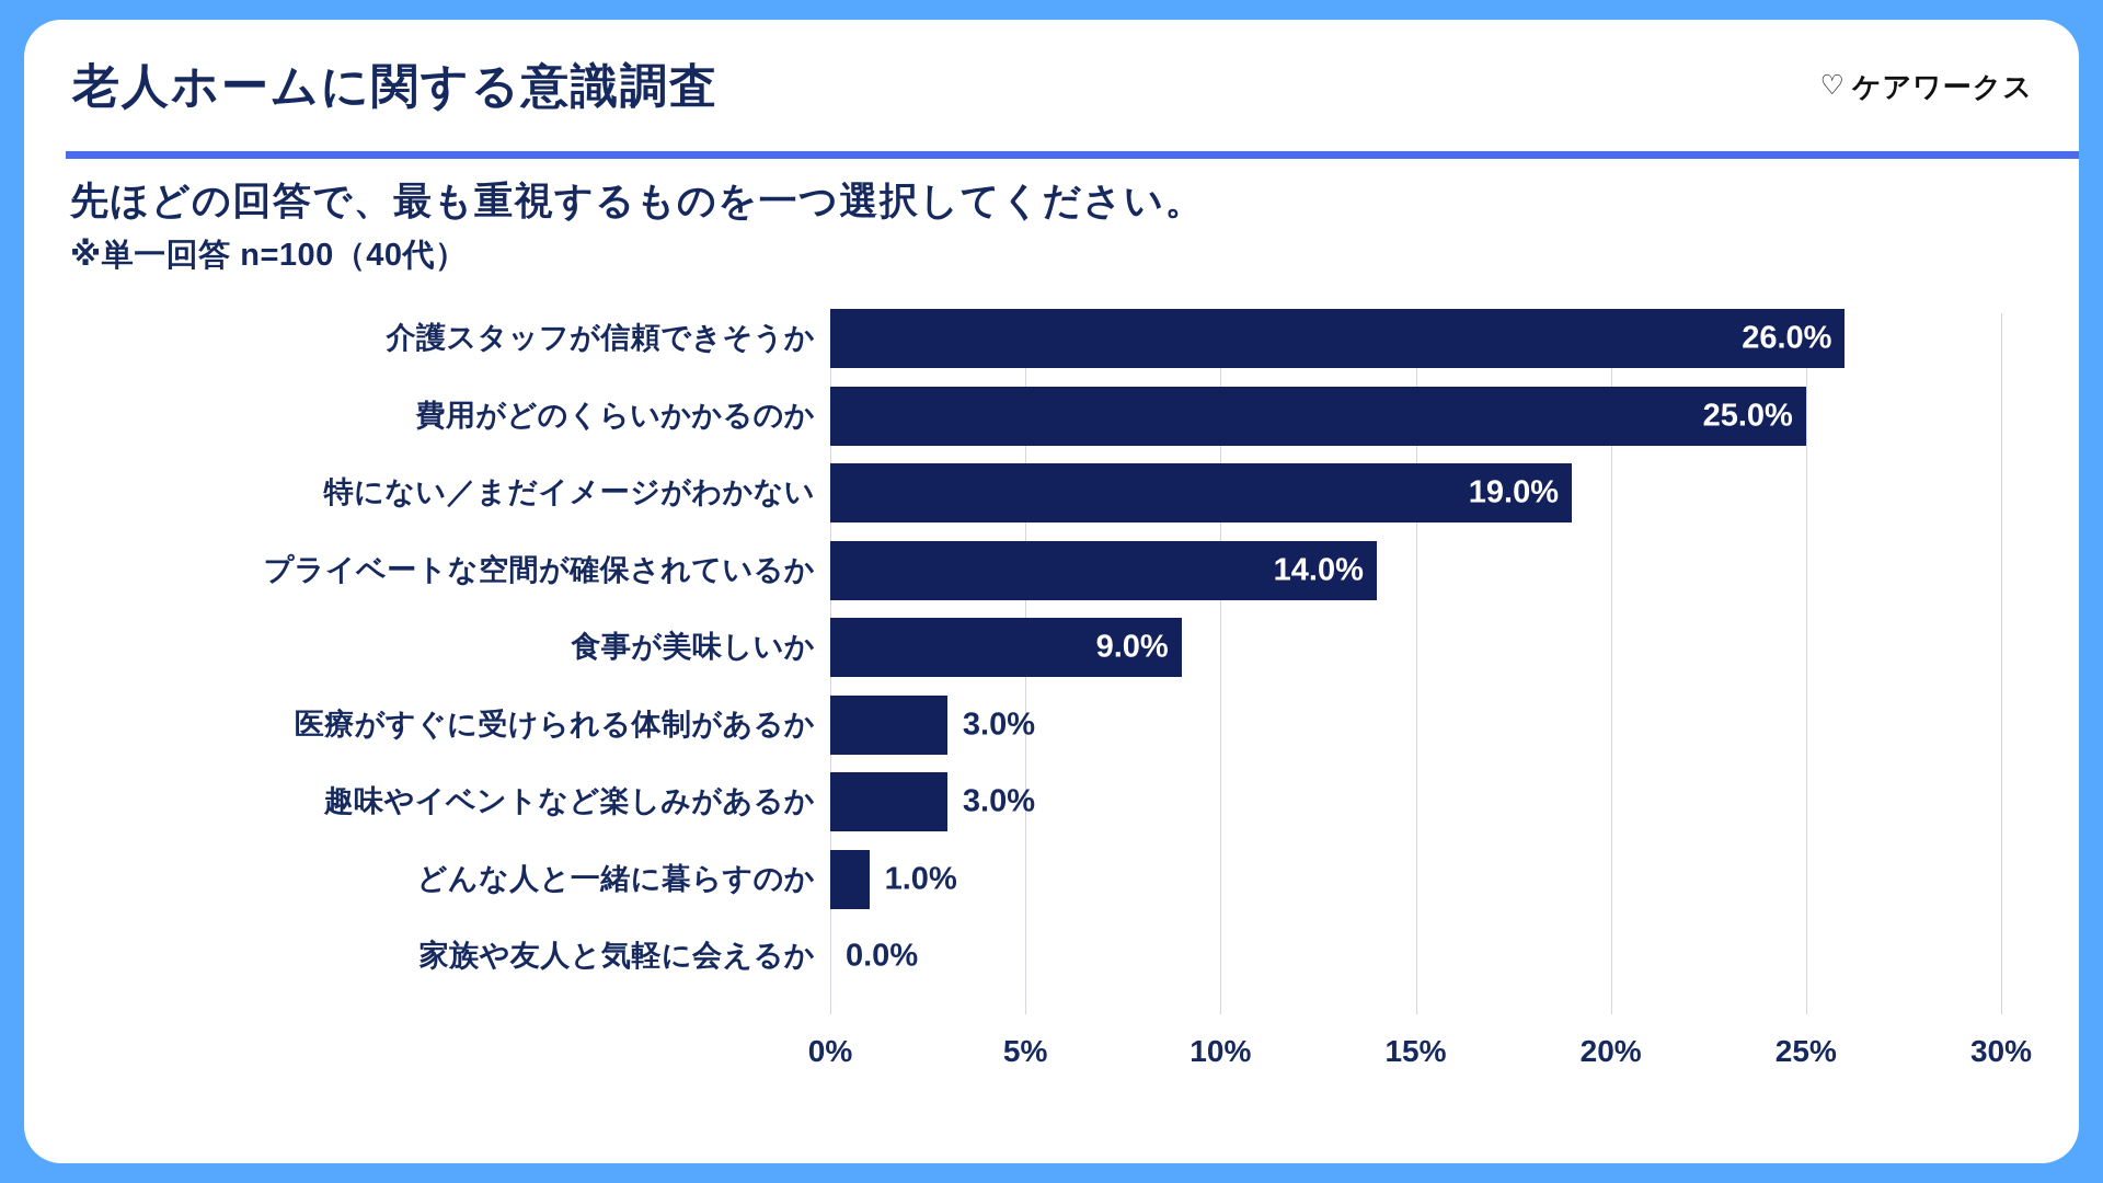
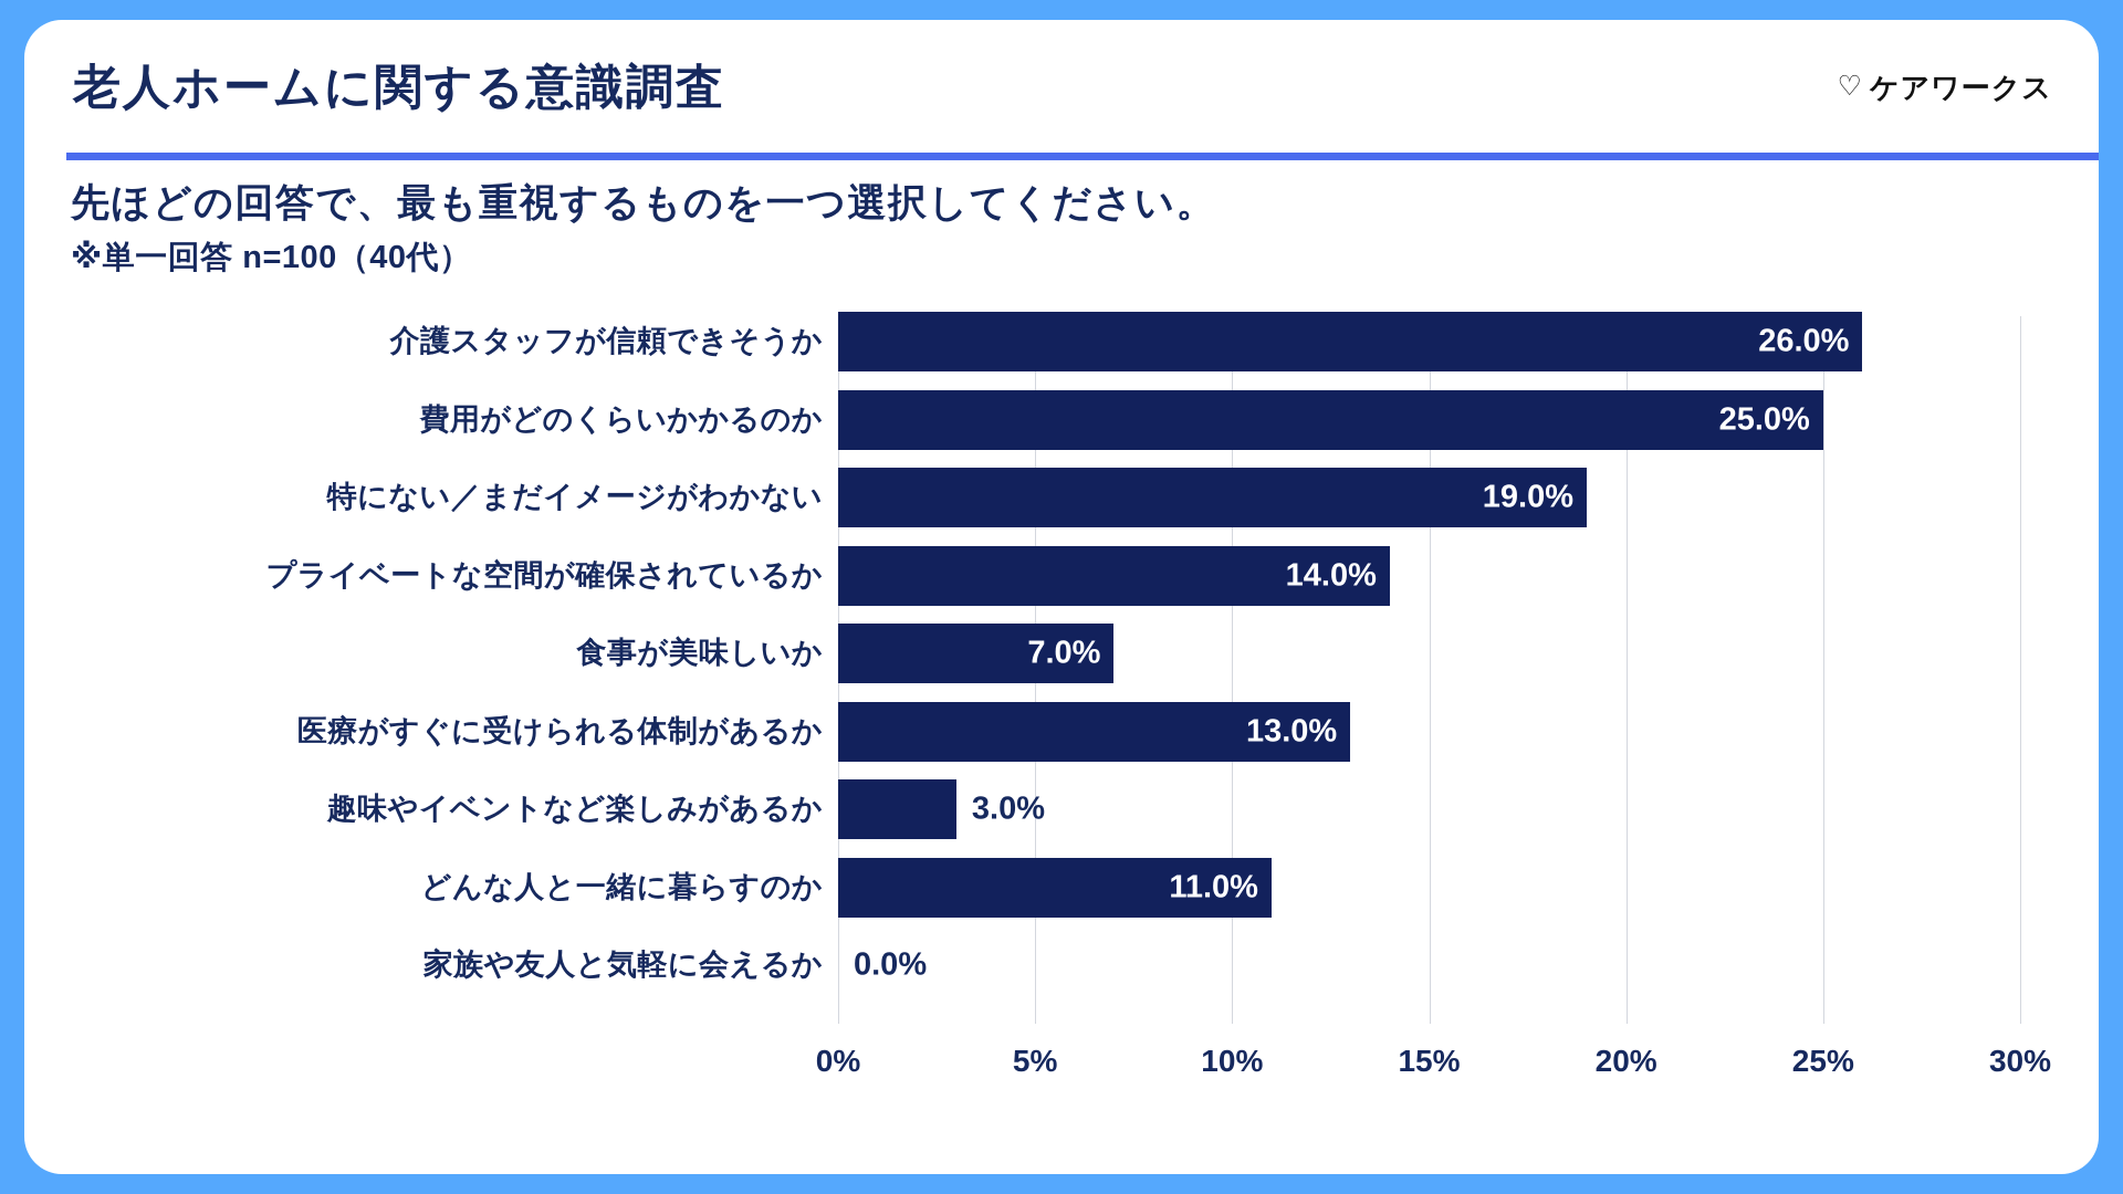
食事が美味しいか: 9.0% -> 7.0%
医療がすぐに受けられる体制があるか: 3.0% -> 13.0%
どんな人と一緒に暮らすのか: 1.0% -> 11.0%
